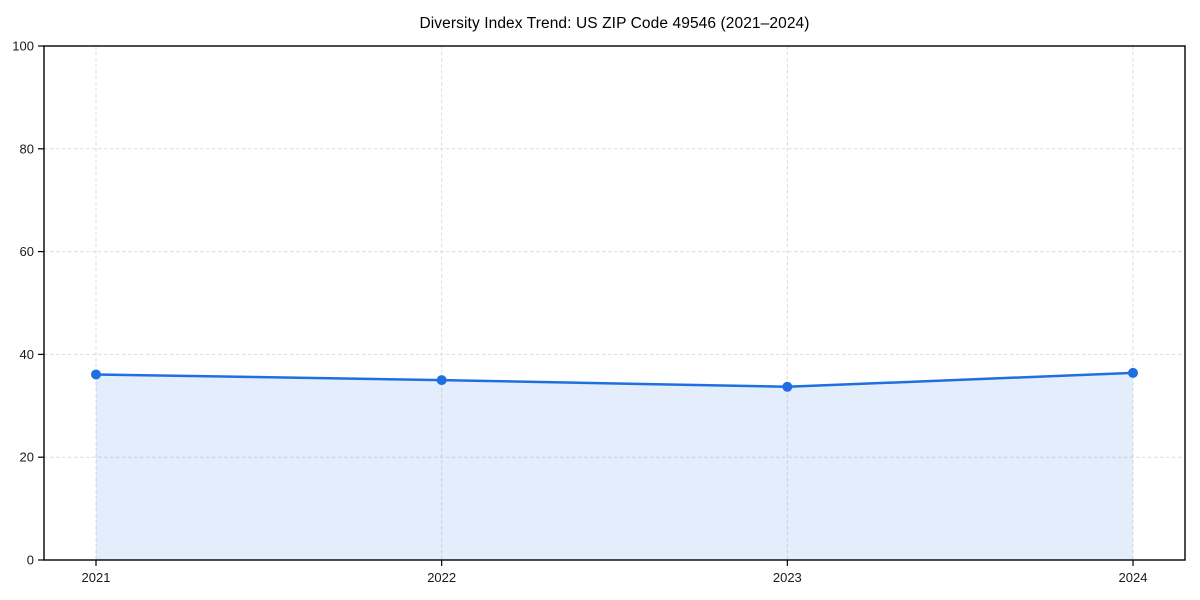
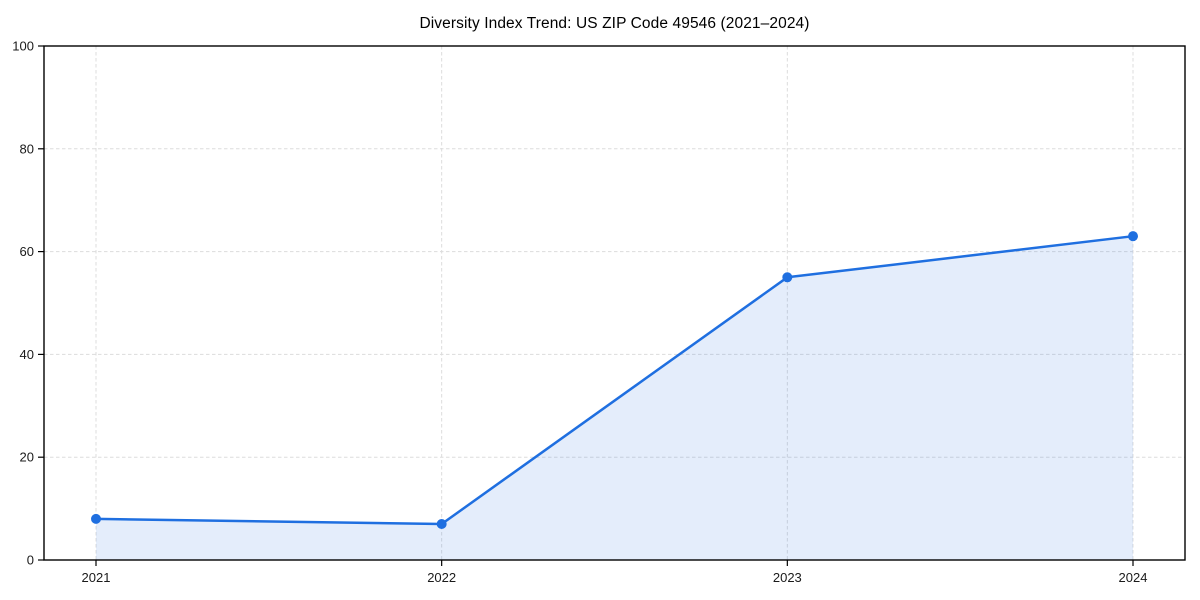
2021: 36 -> 8
2022: 35 -> 7
2023: 34 -> 55
2024: 36 -> 63
